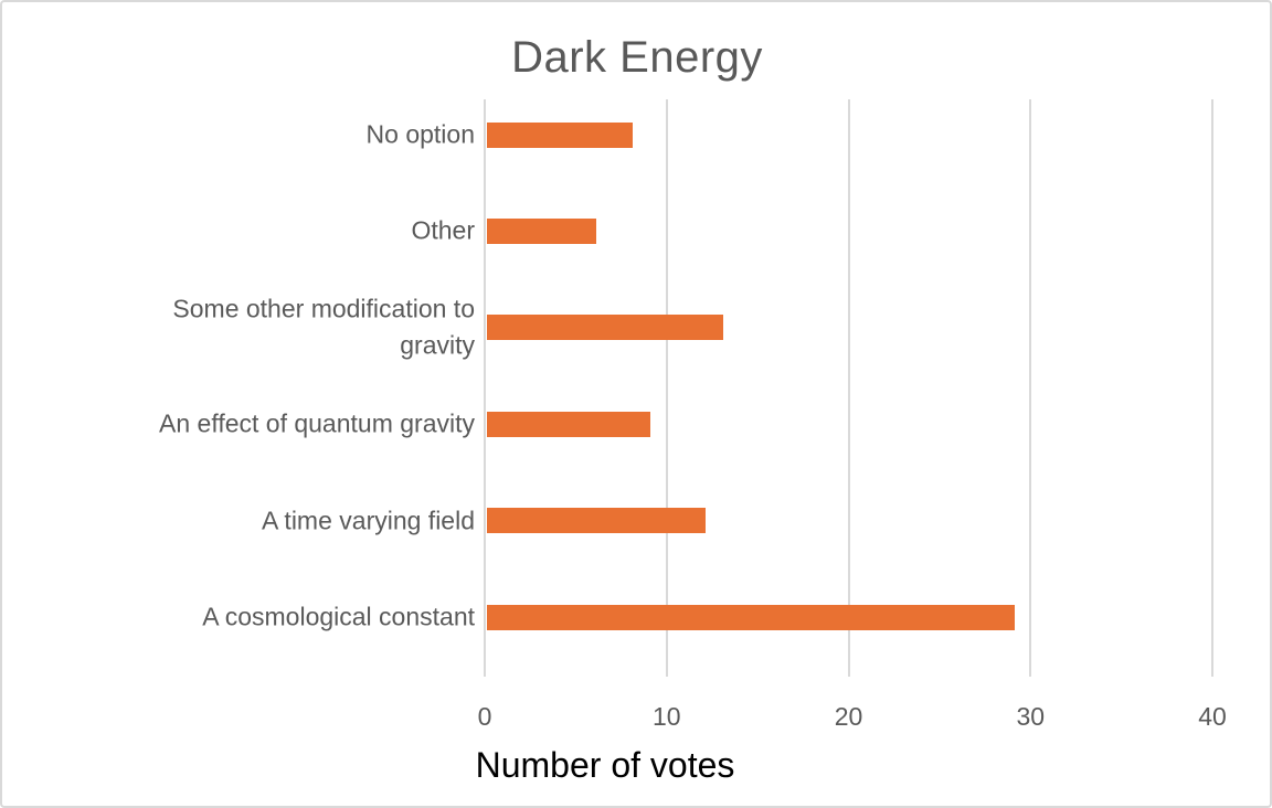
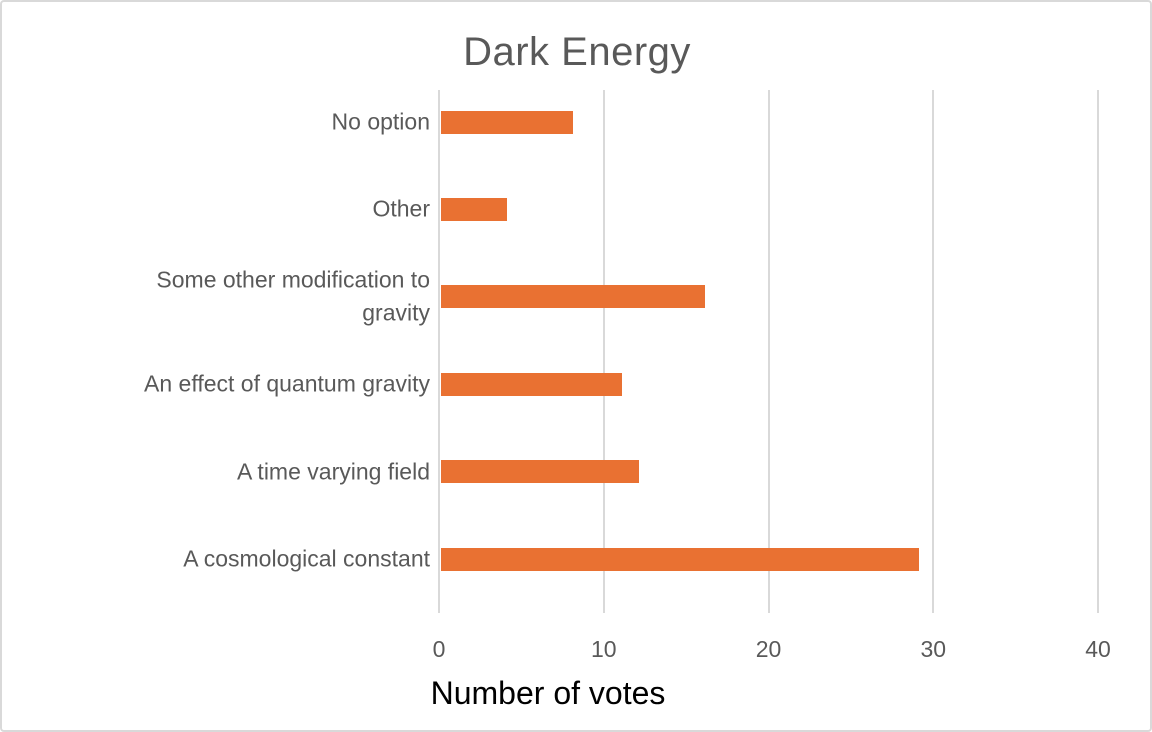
Other: 6 -> 4
Some other modification to gravity: 13 -> 16
An effect of quantum gravity: 9 -> 11
